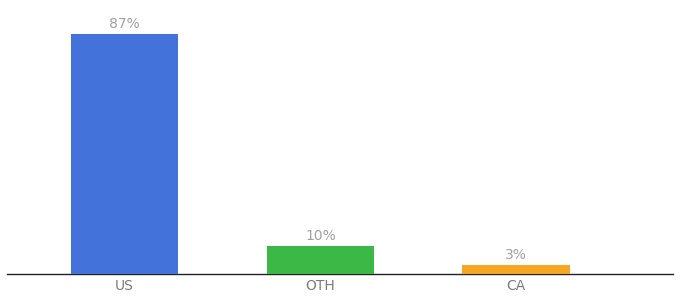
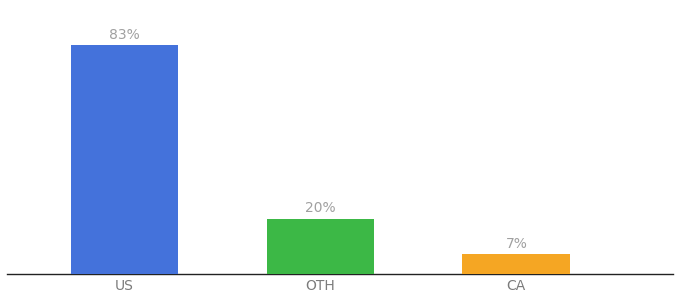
US: 87% -> 83%
OTH: 10% -> 20%
CA: 3% -> 7%
